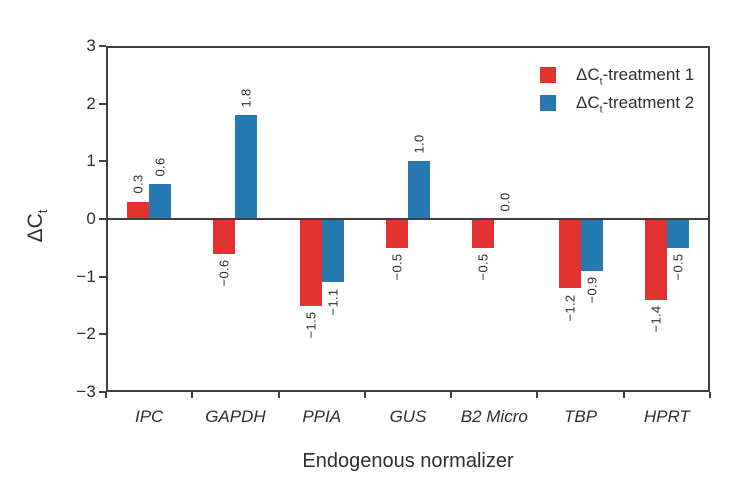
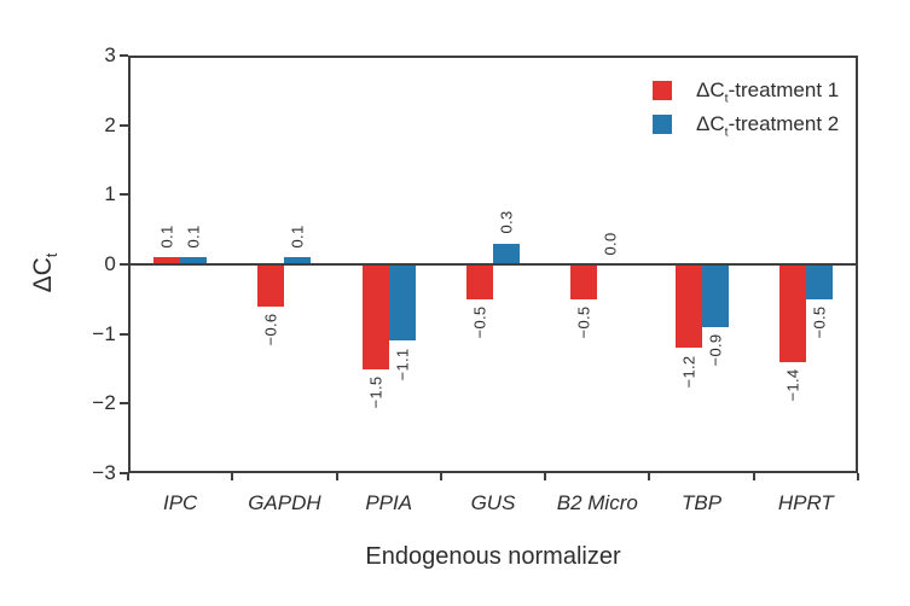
ΔCt-treatment 1/IPC: 0.3 -> 0.1
ΔCt-treatment 2/IPC: 0.6 -> 0.1
ΔCt-treatment 2/GAPDH: 1.8 -> 0.1
ΔCt-treatment 2/GUS: 1.0 -> 0.3
